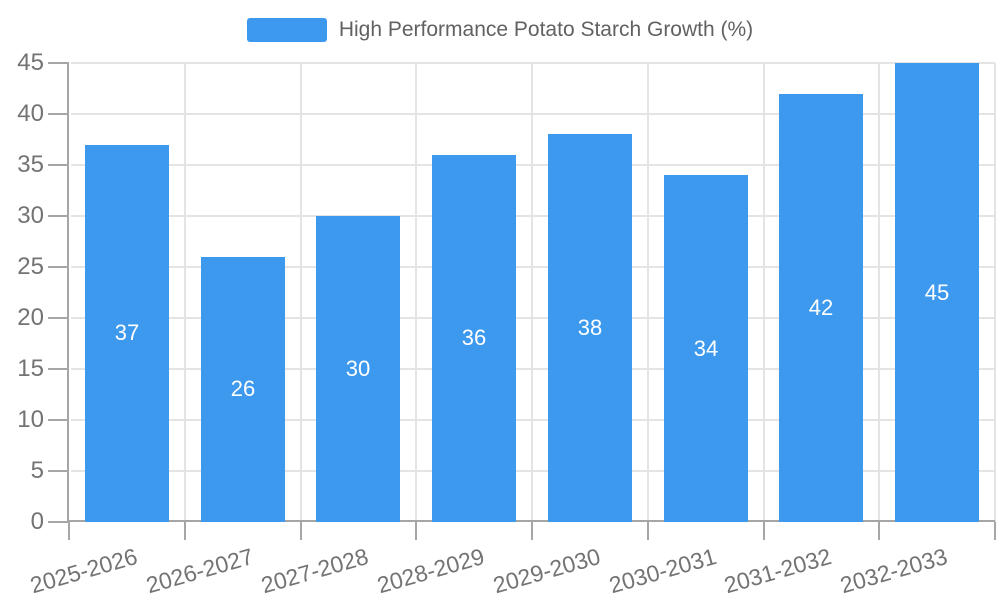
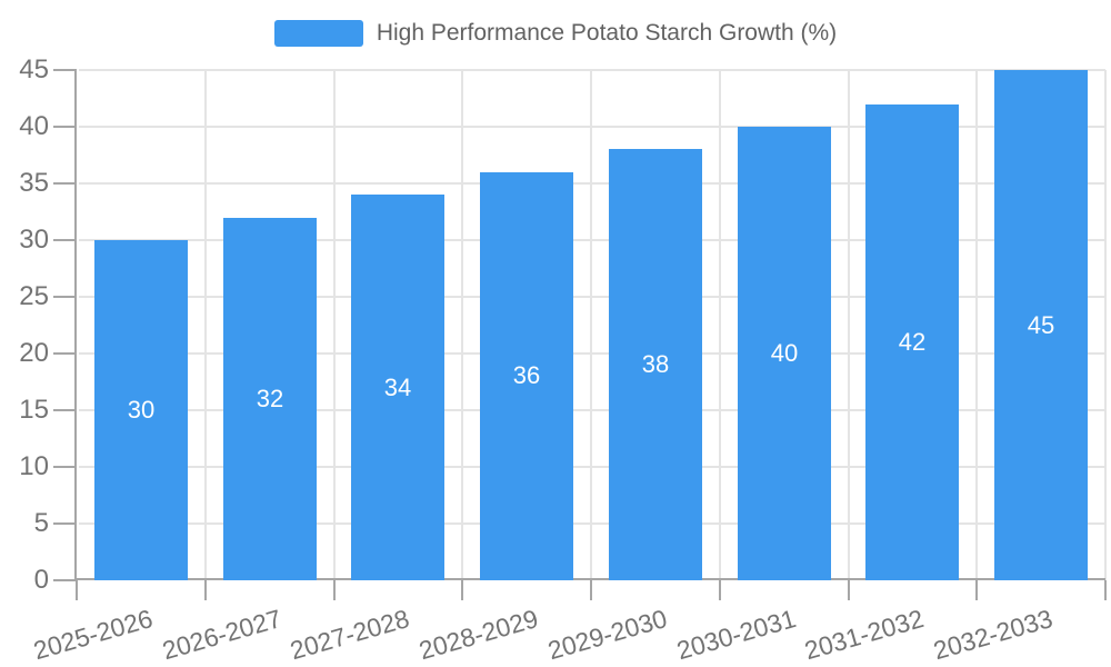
2025-2026: 37 -> 30
2026-2027: 26 -> 32
2027-2028: 30 -> 34
2030-2031: 34 -> 40
